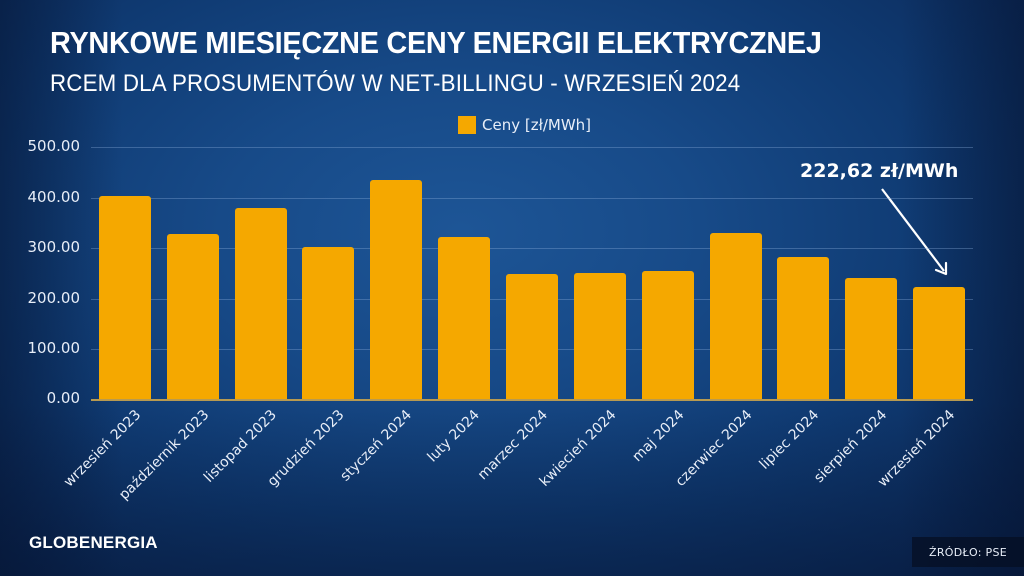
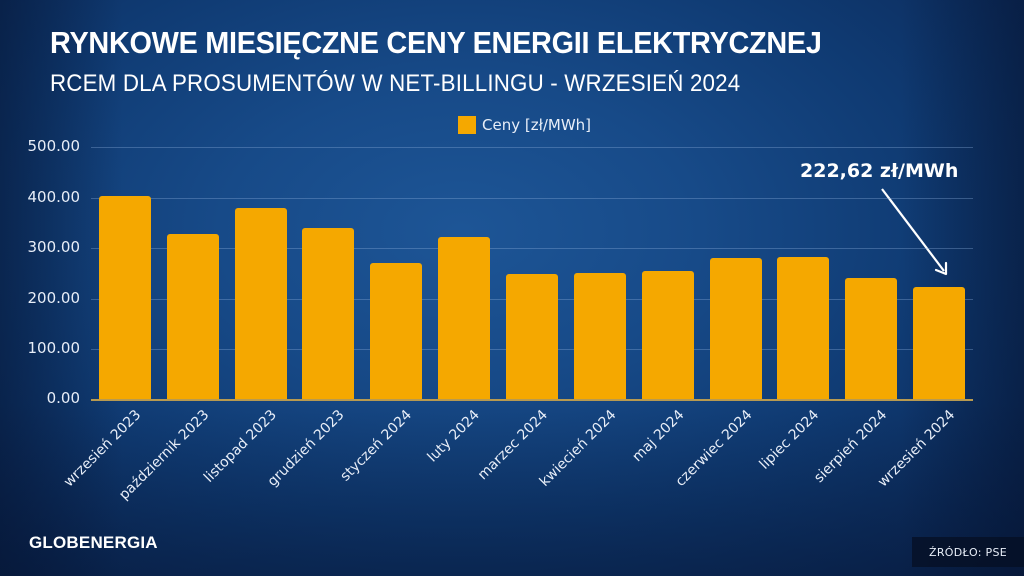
grudzień 2023: 300 -> 340
styczeń 2024: 440 -> 270
czerwiec 2024: 330 -> 280
